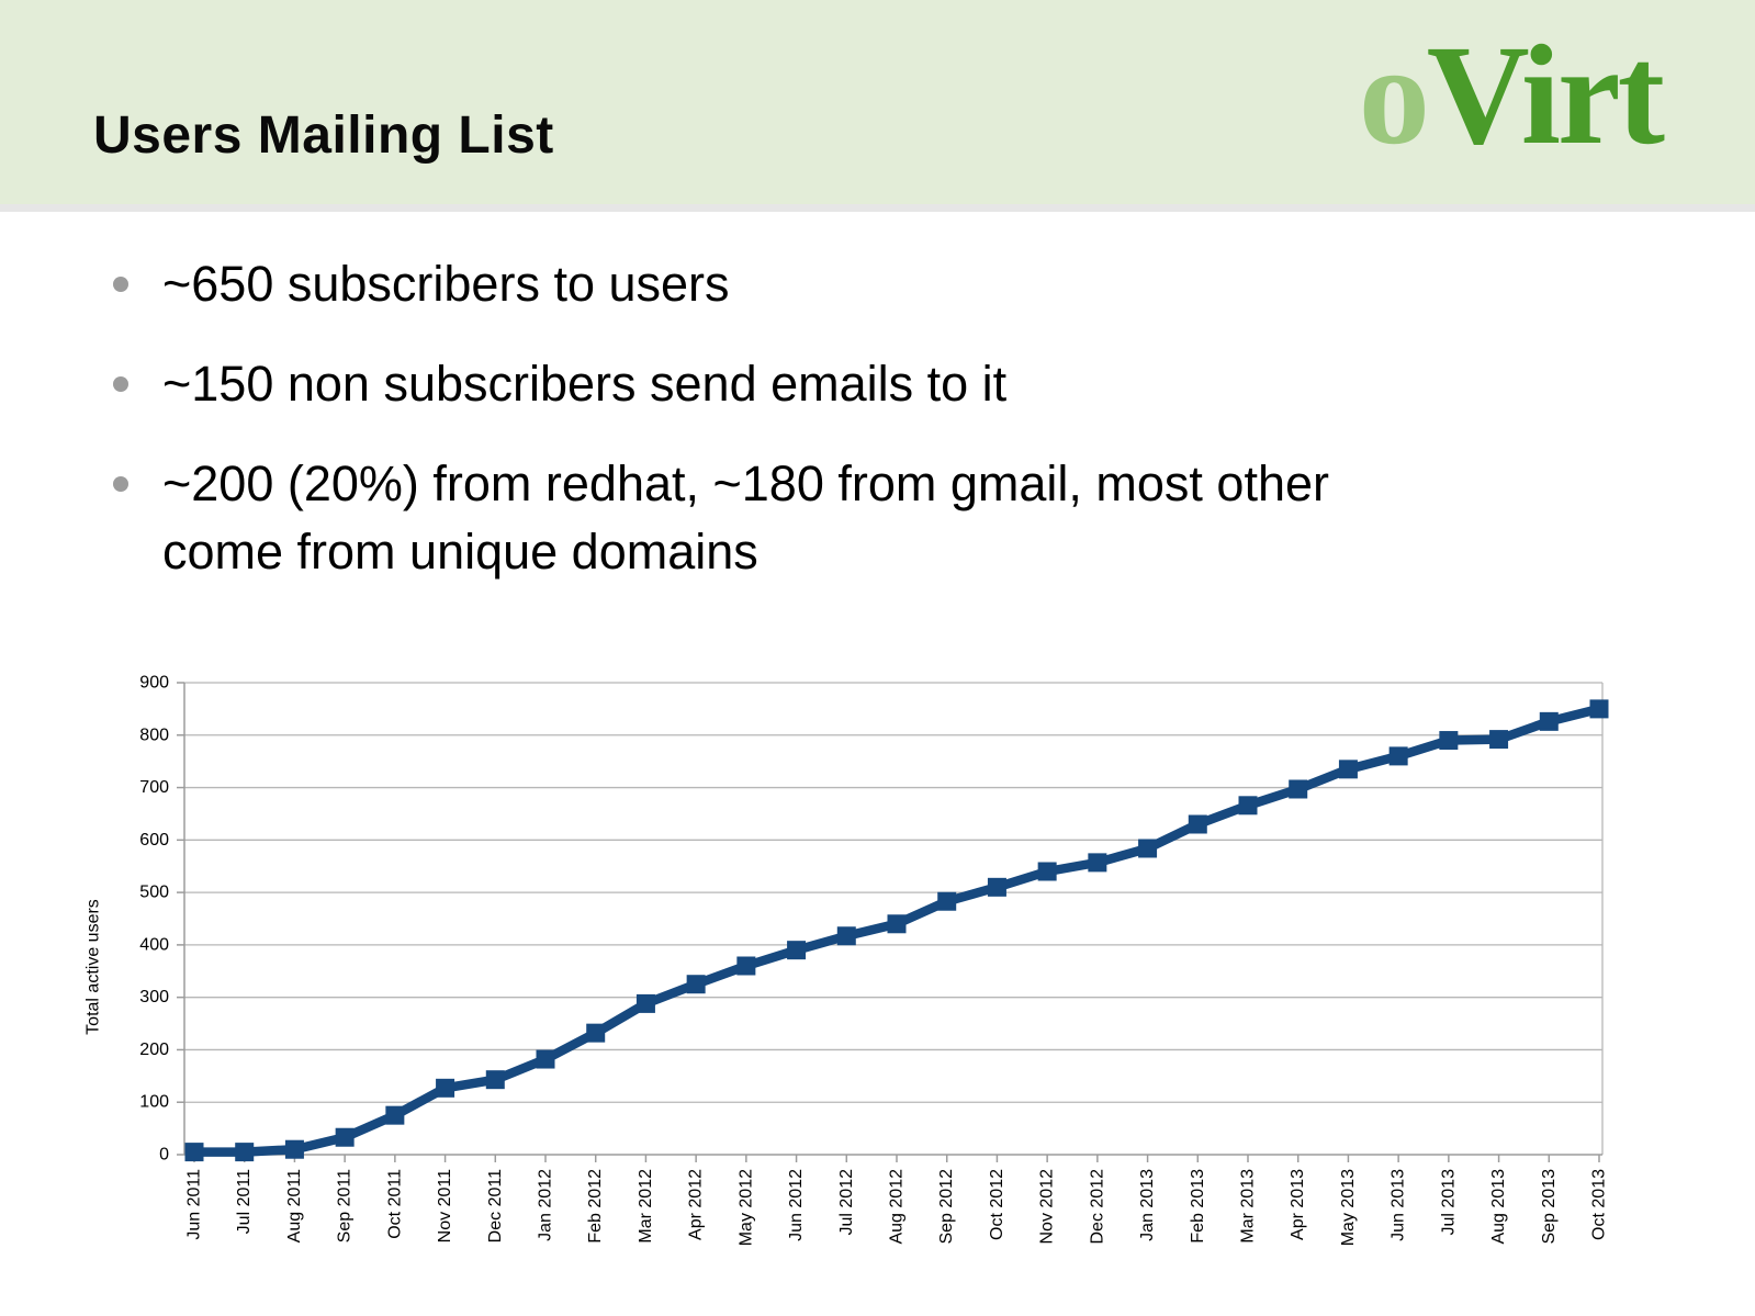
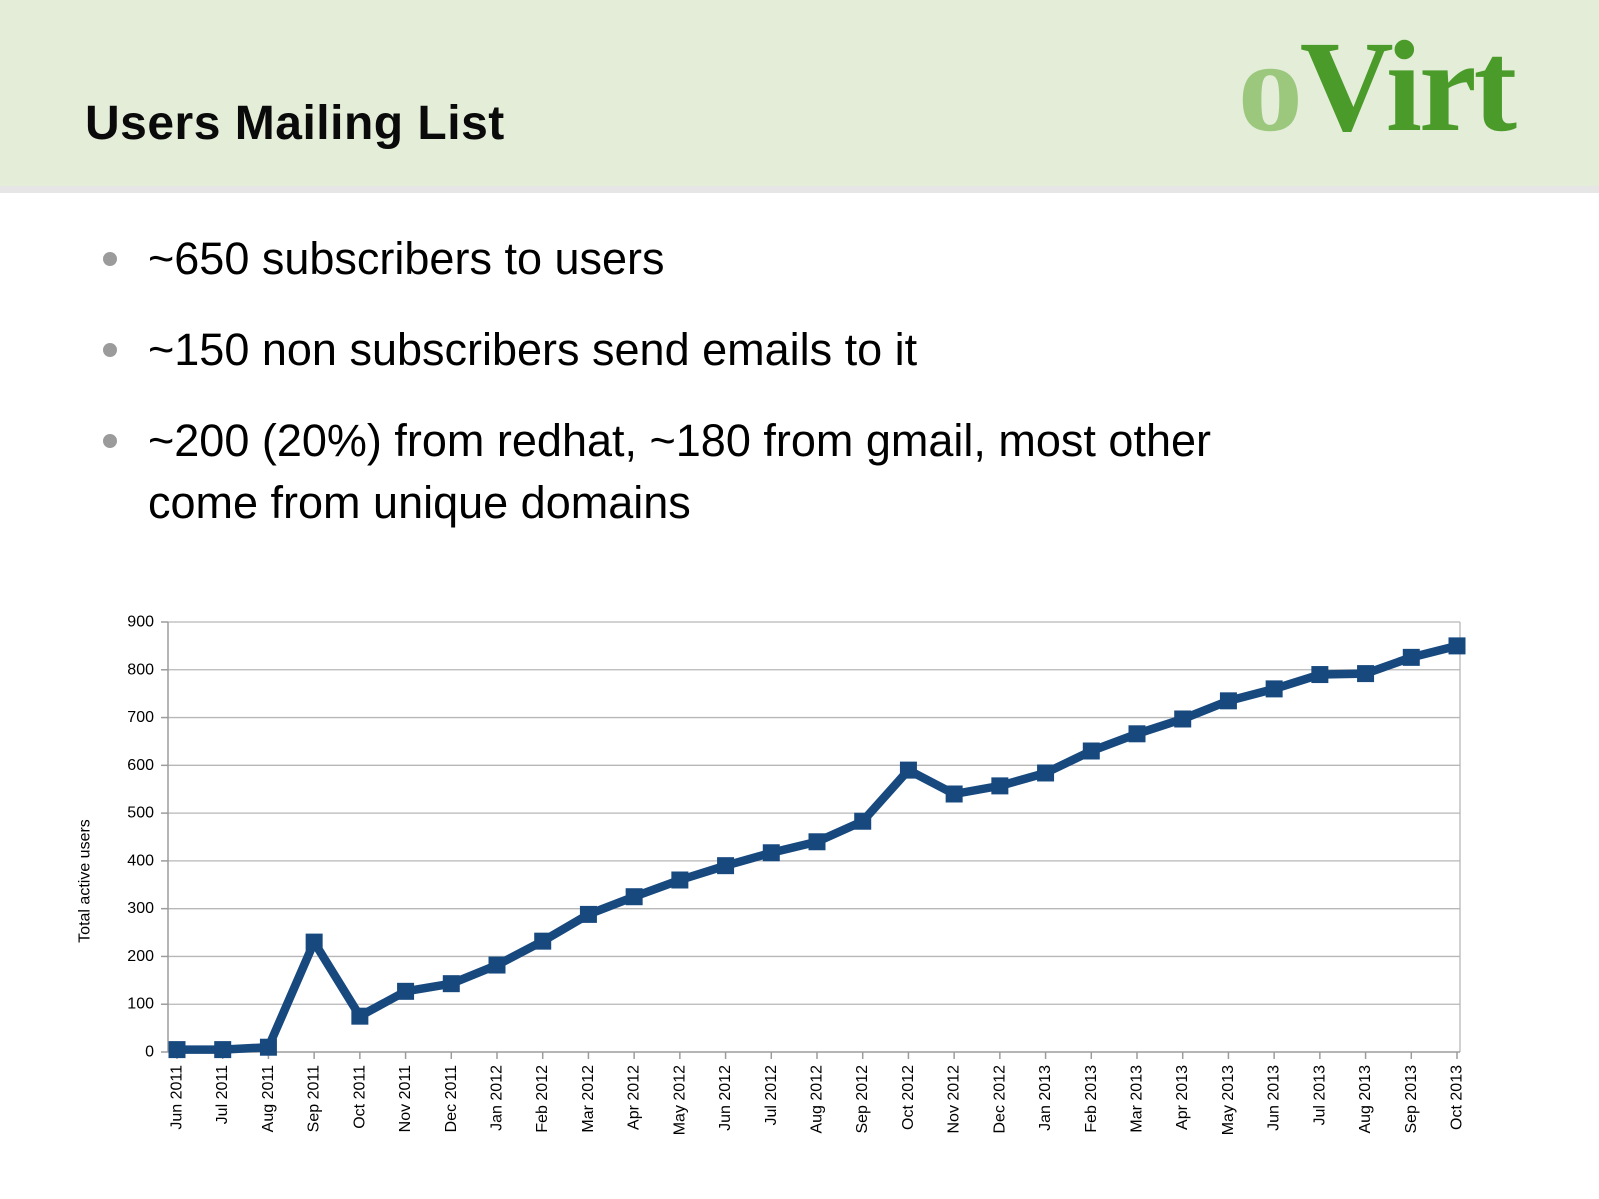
Sep 2011: 30 -> 230
Oct 2012: 510 -> 590
